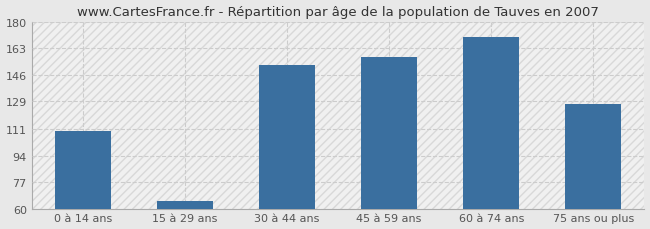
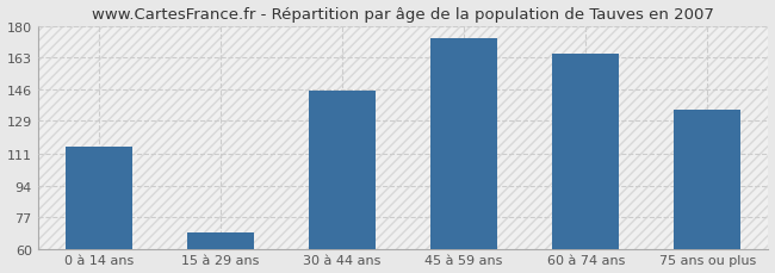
0 à 14 ans: 110 -> 115
15 à 29 ans: 65 -> 69
30 à 44 ans: 152 -> 145
45 à 59 ans: 157 -> 173
60 à 74 ans: 170 -> 165
75 ans ou plus: 127 -> 135
